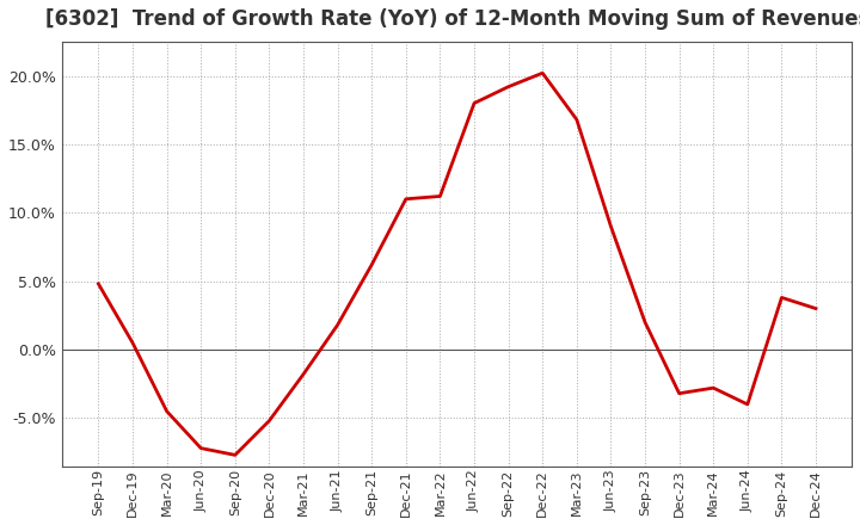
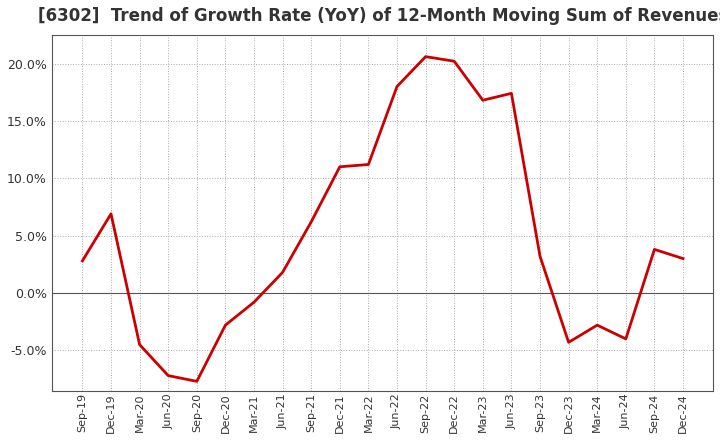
Sep-19: 4.8% -> 2.8%
Dec-19: 0.5% -> 6.9%
Dec-20: -5.2% -> -2.8%
Mar-21: -1.8% -> -0.8%
Sep-22: 19.2% -> 20.6%
Jun-23: 9.0% -> 17.4%
Sep-23: 2.0% -> 3.2%
Dec-23: -3.2% -> -4.3%
